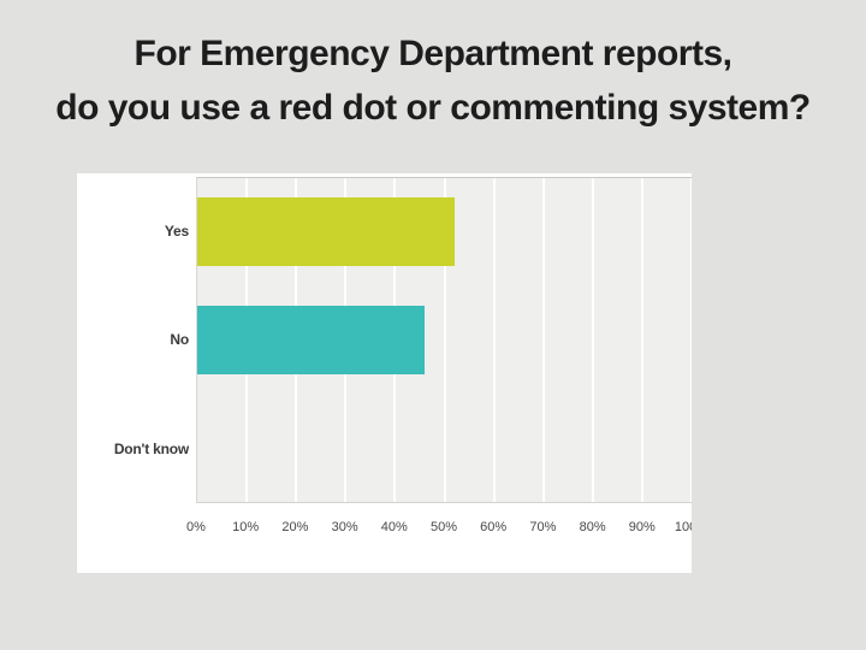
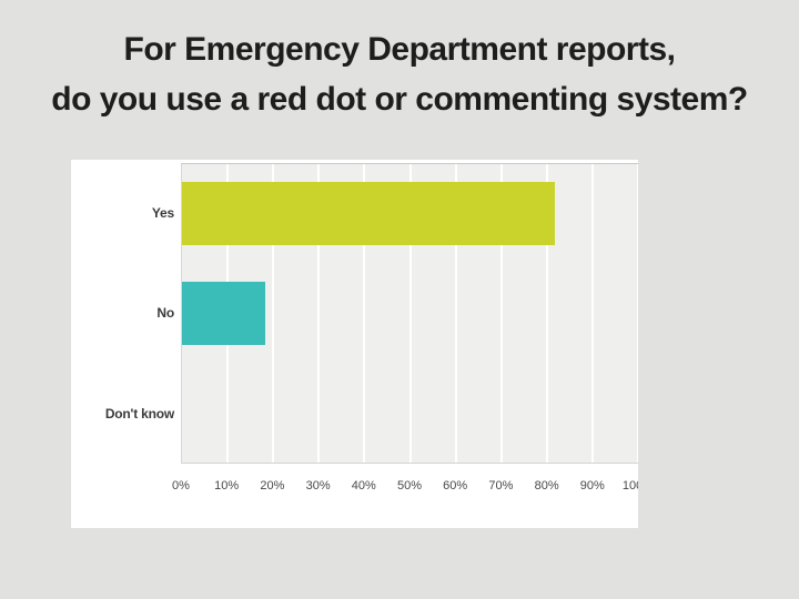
Yes: 52% -> 82%
No: 46% -> 18%
